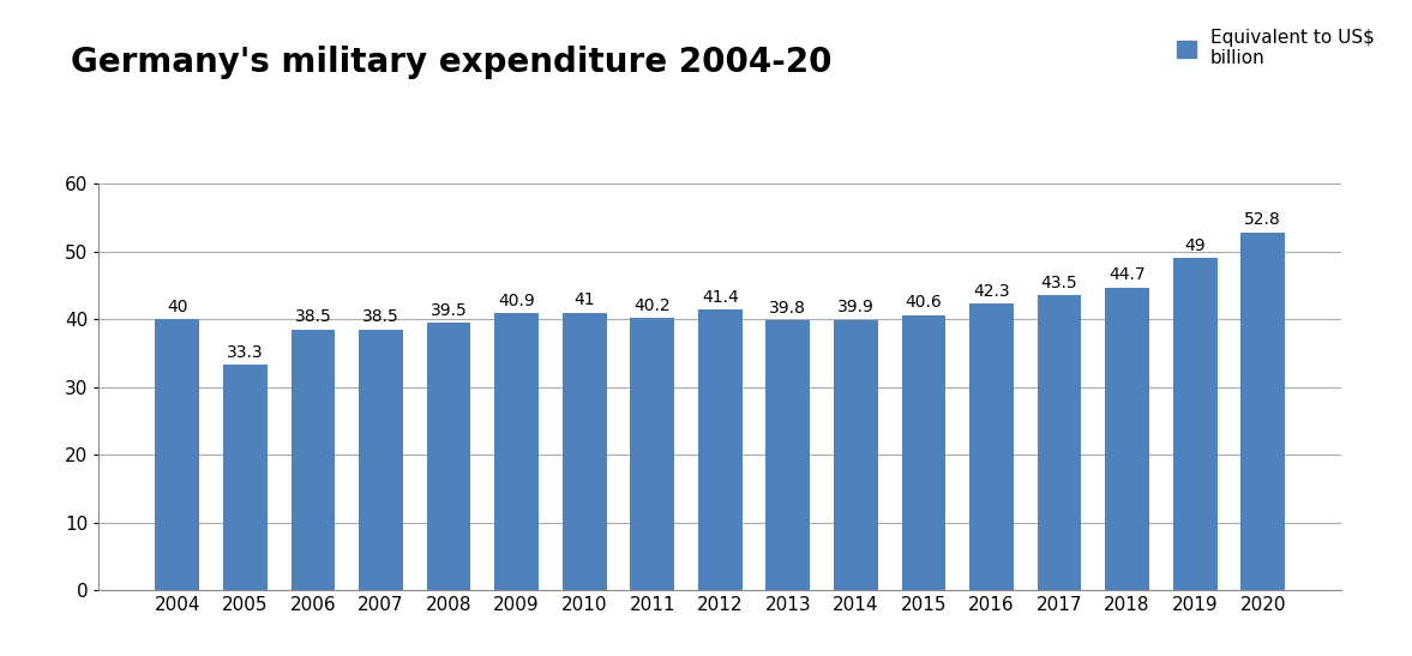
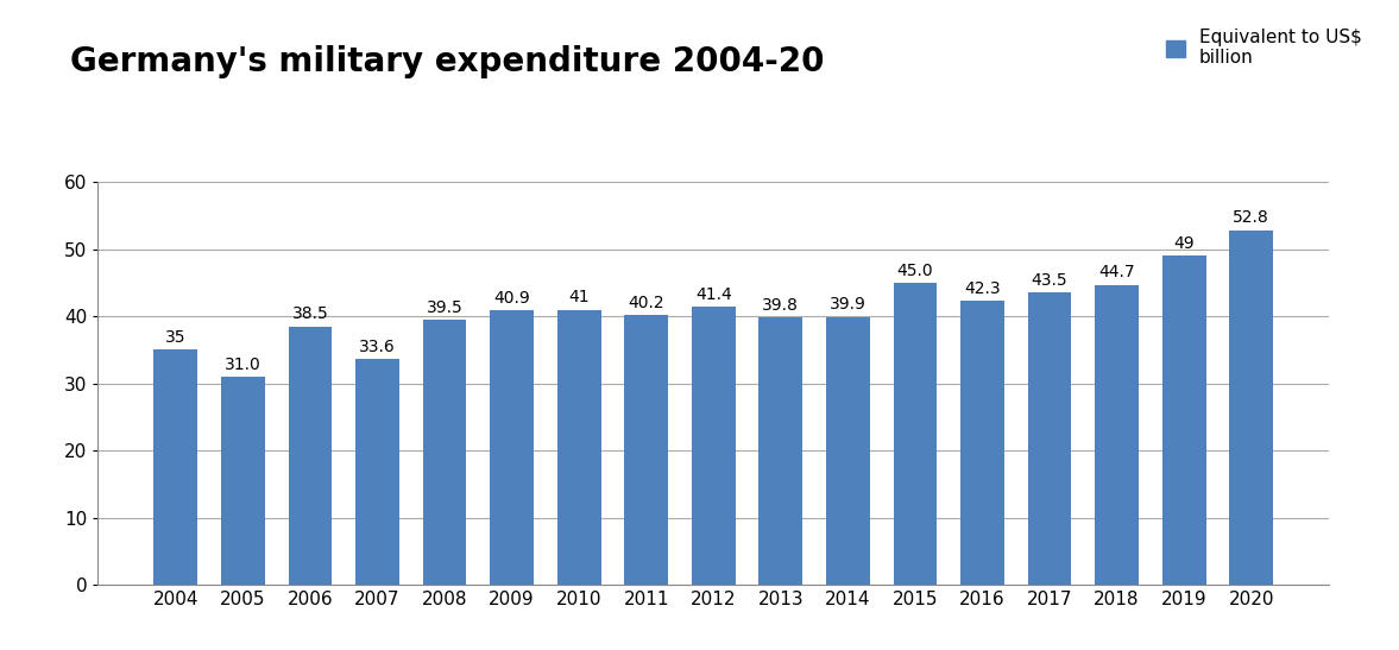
2004: 40 -> 35
2005: 33.3 -> 31.0
2007: 38.5 -> 33.6
2015: 40.6 -> 45.0
